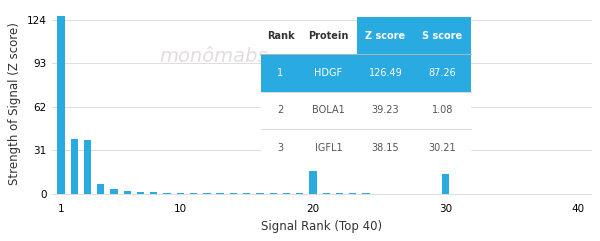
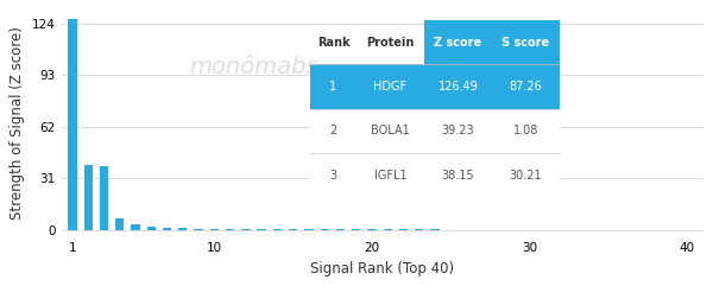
20: 16 -> 0
30: 14 -> 0
